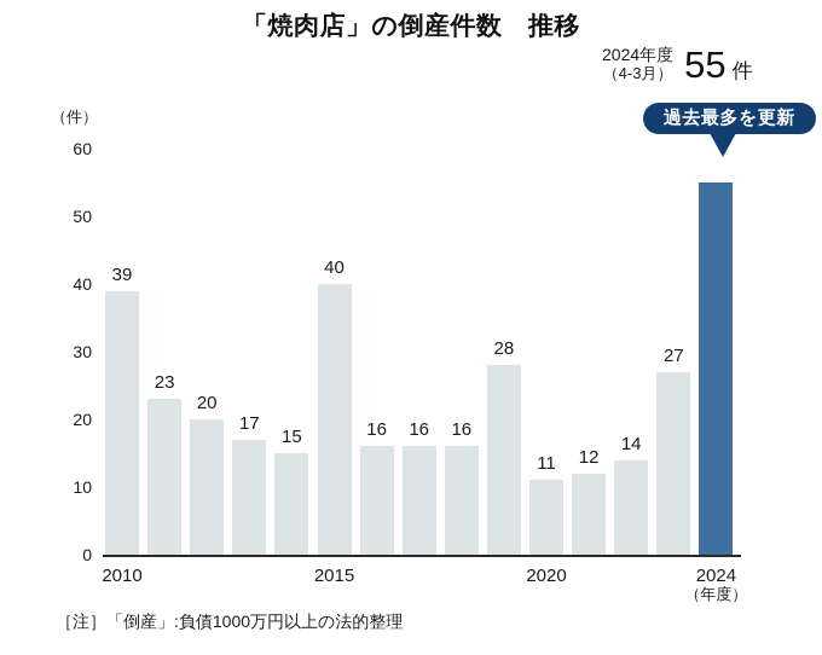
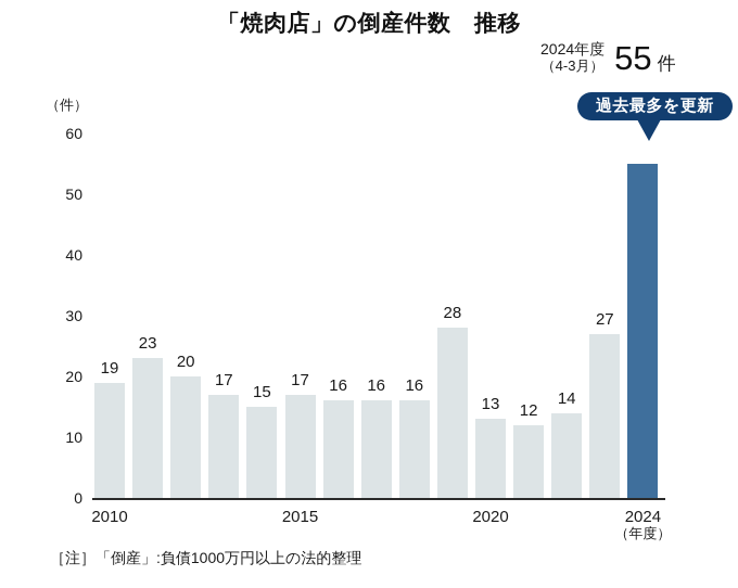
2010: 39 -> 19
2015: 40 -> 17
2020: 11 -> 13
